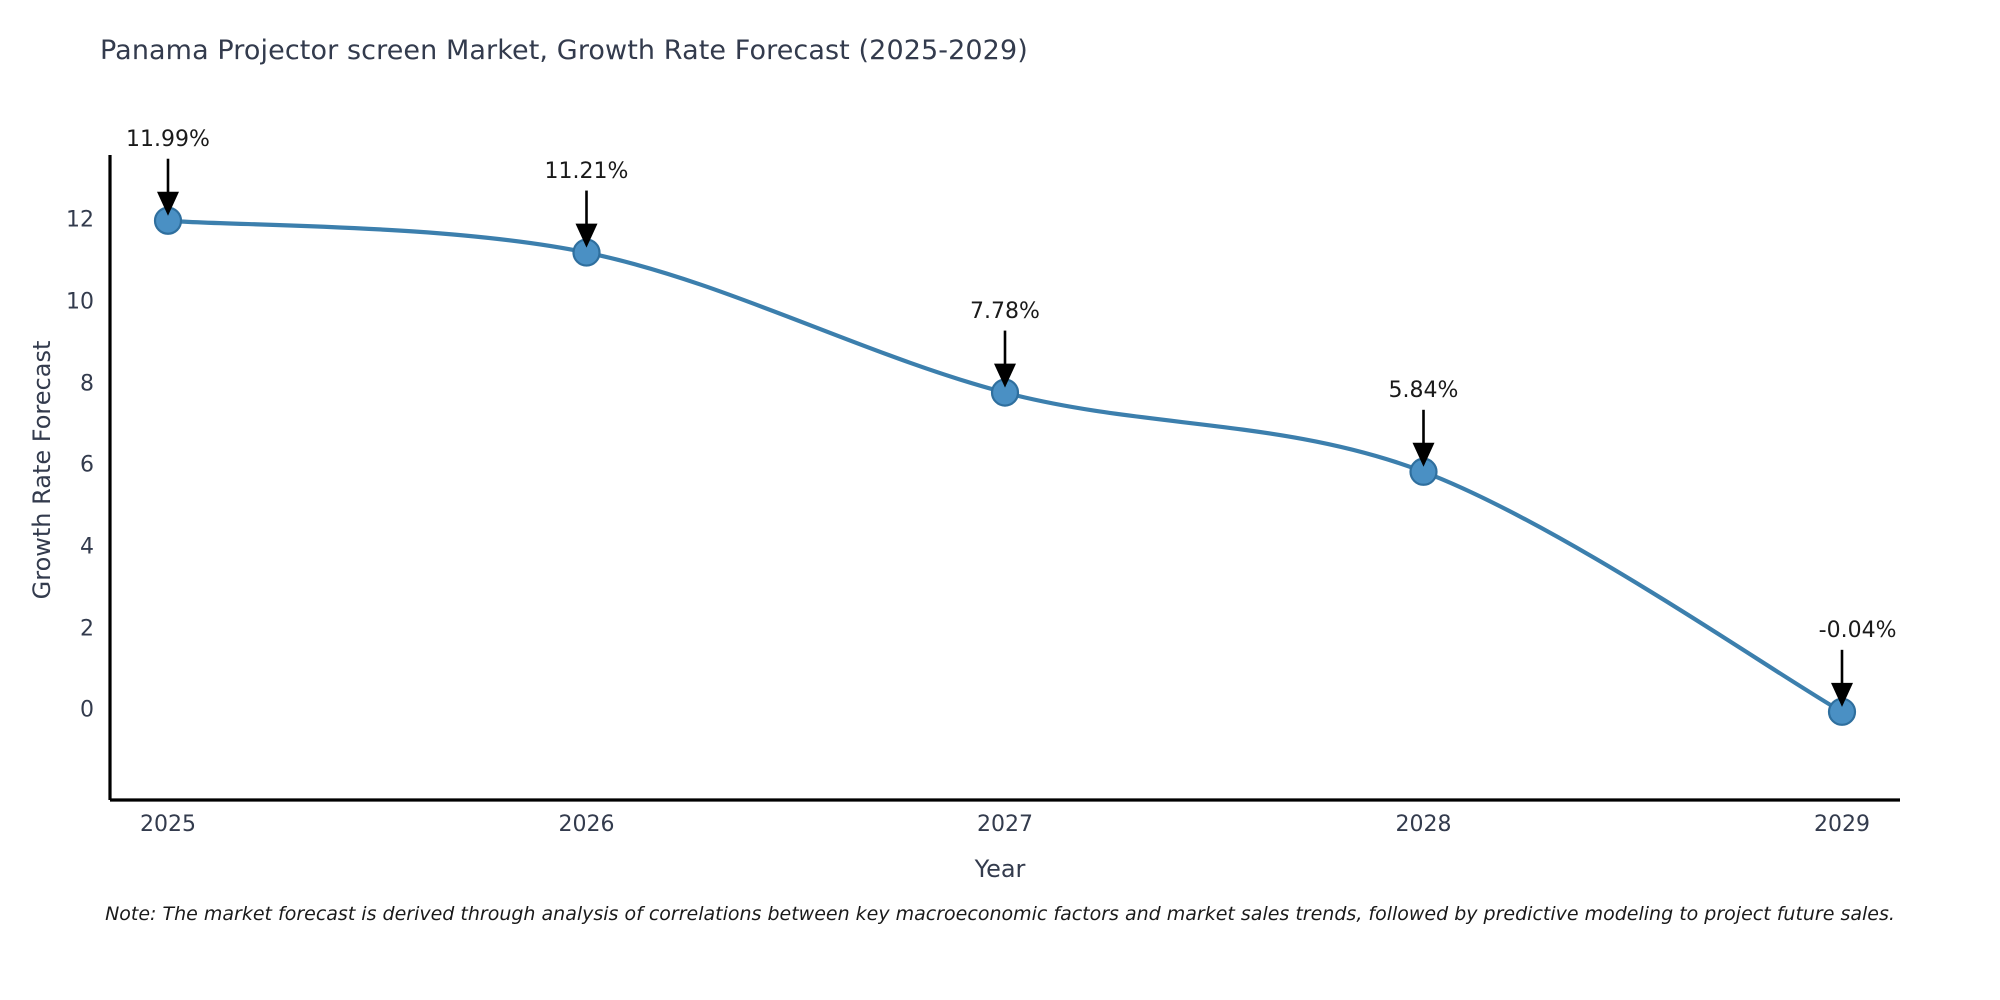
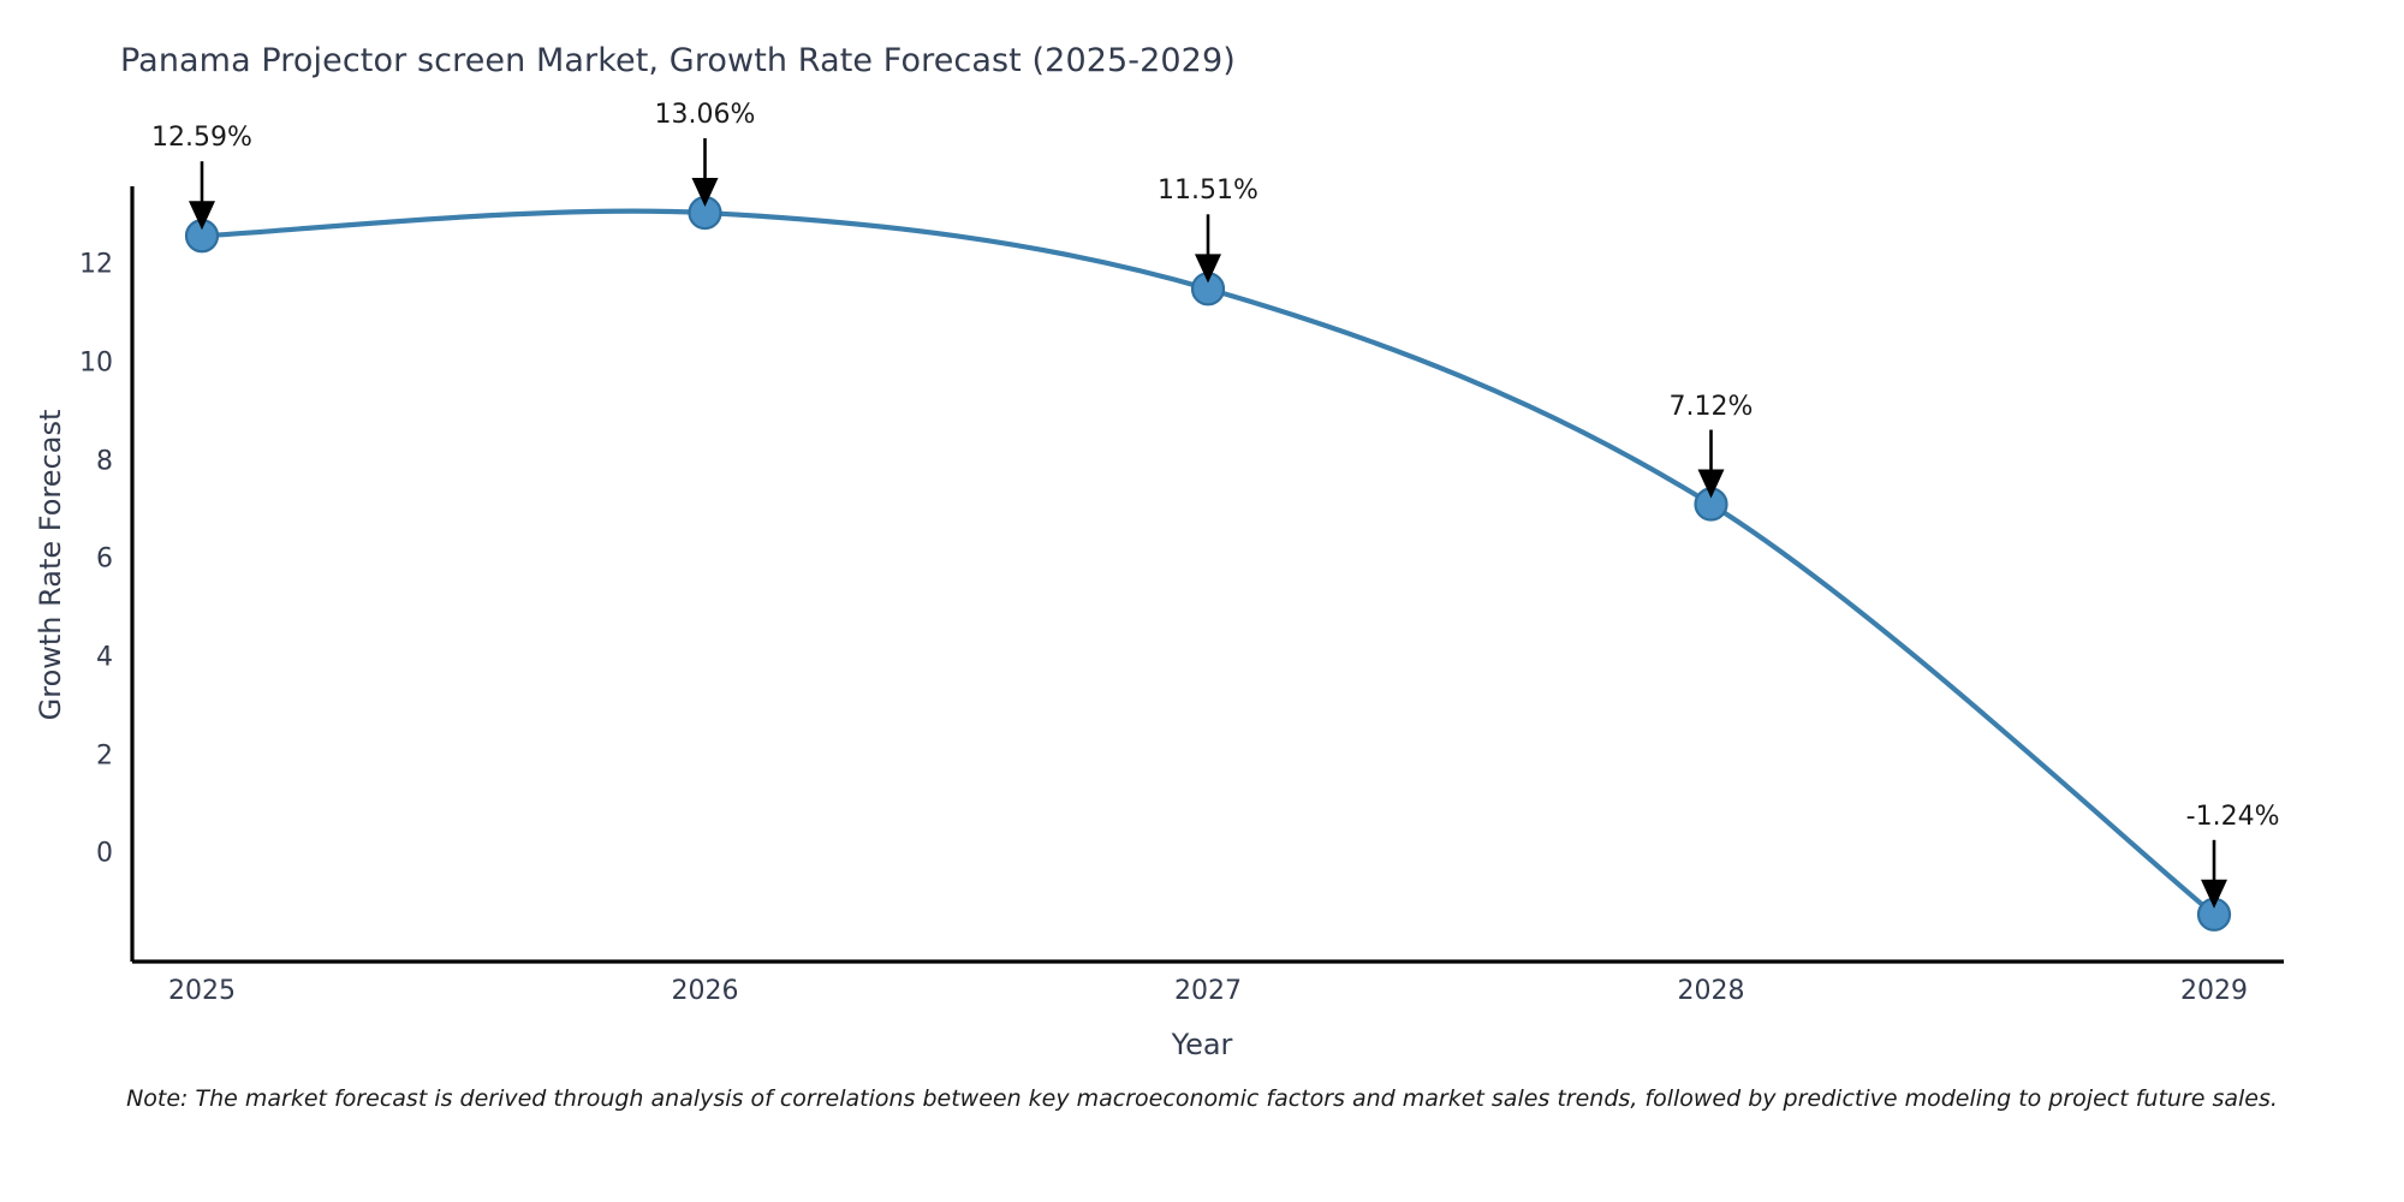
2025: 11.99% -> 12.59%
2026: 11.21% -> 13.06%
2027: 7.78% -> 11.51%
2028: 5.84% -> 7.12%
2029: -0.04% -> -1.24%
